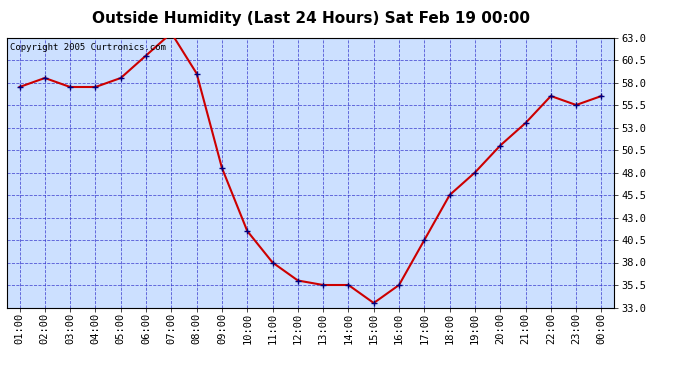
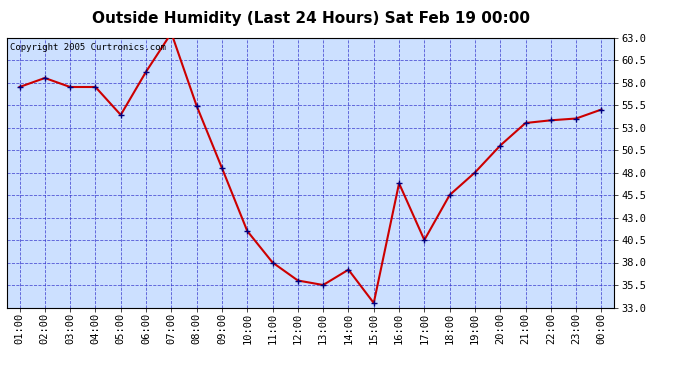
05:00: 58.5 -> 54.4
06:00: 61.0 -> 59.2
08:00: 59.0 -> 55.4
14:00: 35.5 -> 37.2
16:00: 35.5 -> 46.8
22:00: 56.5 -> 53.8
23:00: 55.5 -> 54.0
00:00: 56.5 -> 55.0
